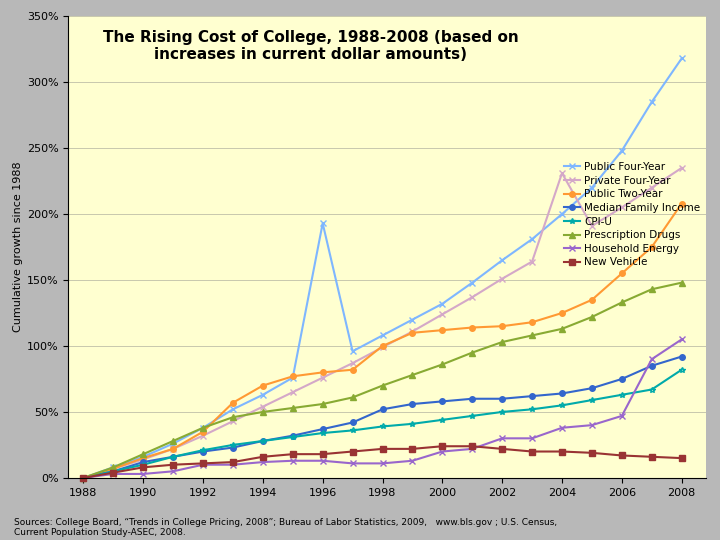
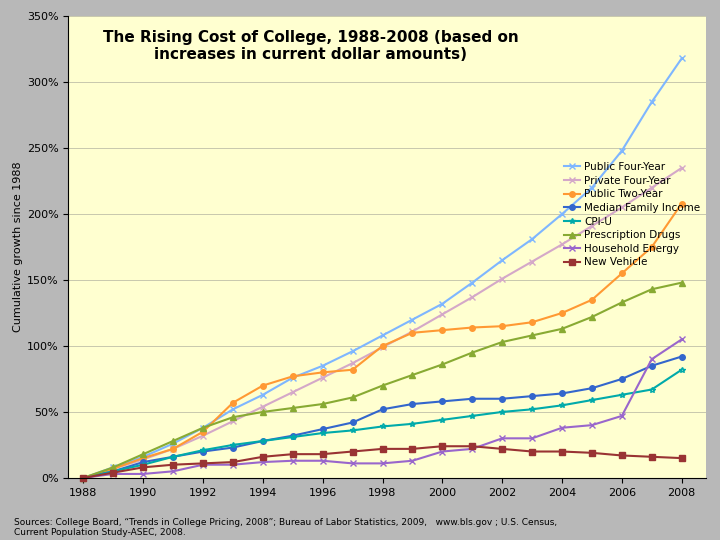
Public Four-Year/1996: 193% -> 85%
Private Four-Year/2004: 231% -> 177%
